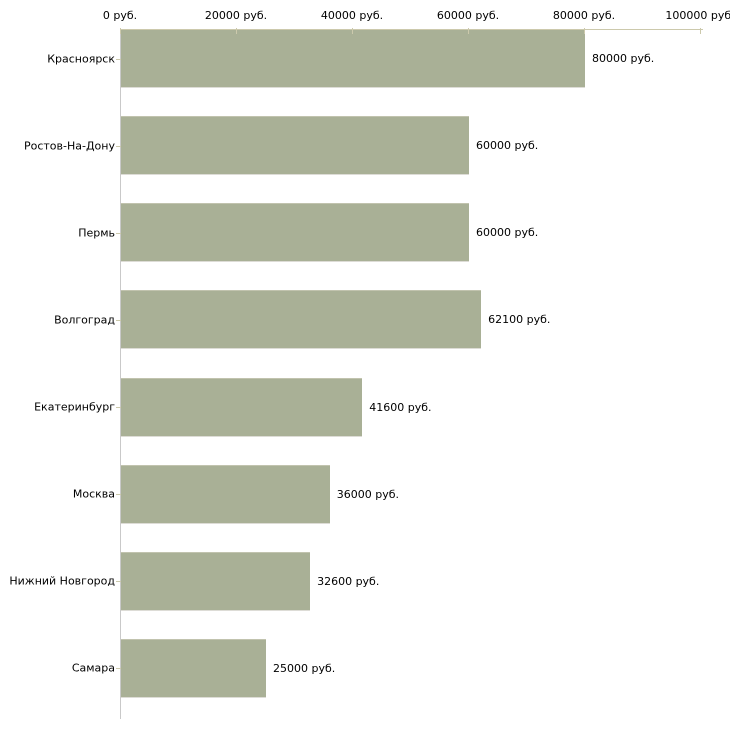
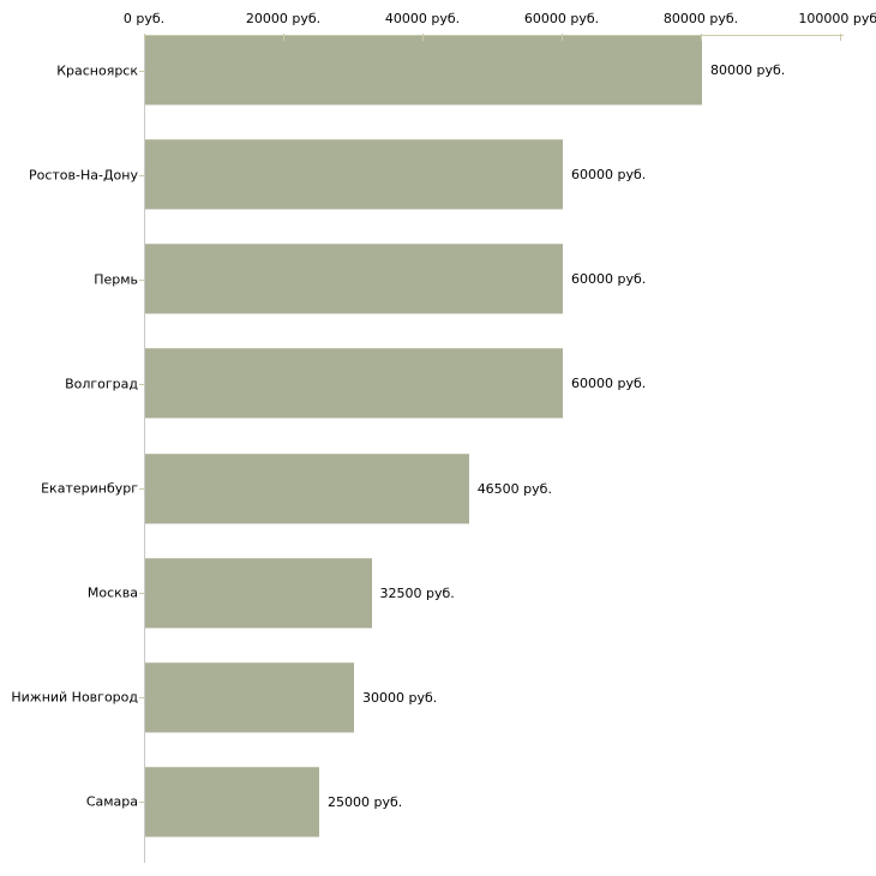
Волгоград: 62100 -> 60000
Екатеринбург: 41600 -> 46500
Москва: 36000 -> 32500
Нижний Новгород: 32600 -> 30000
